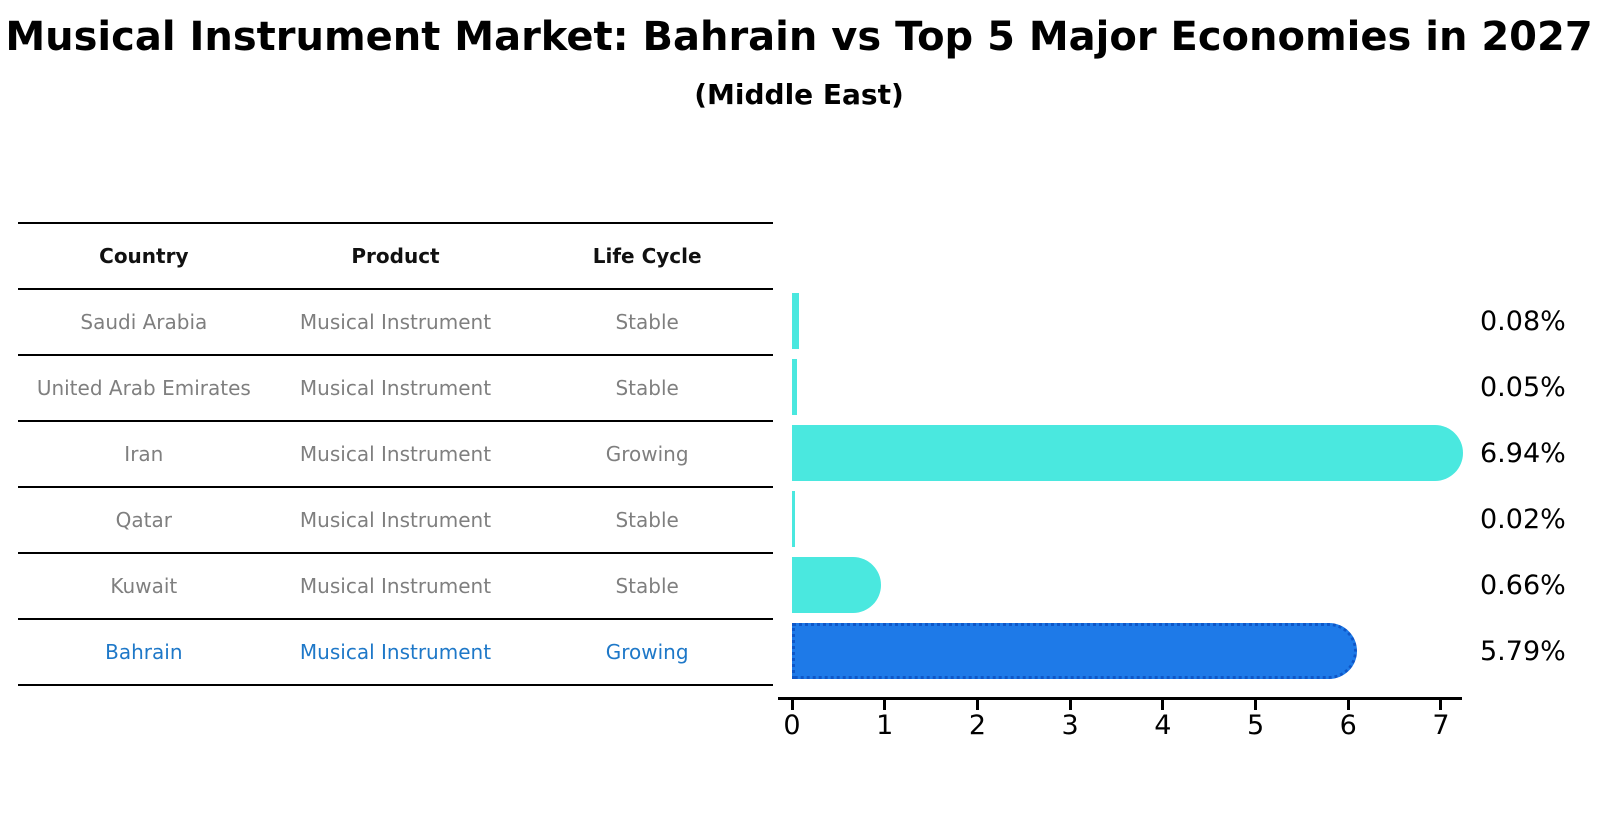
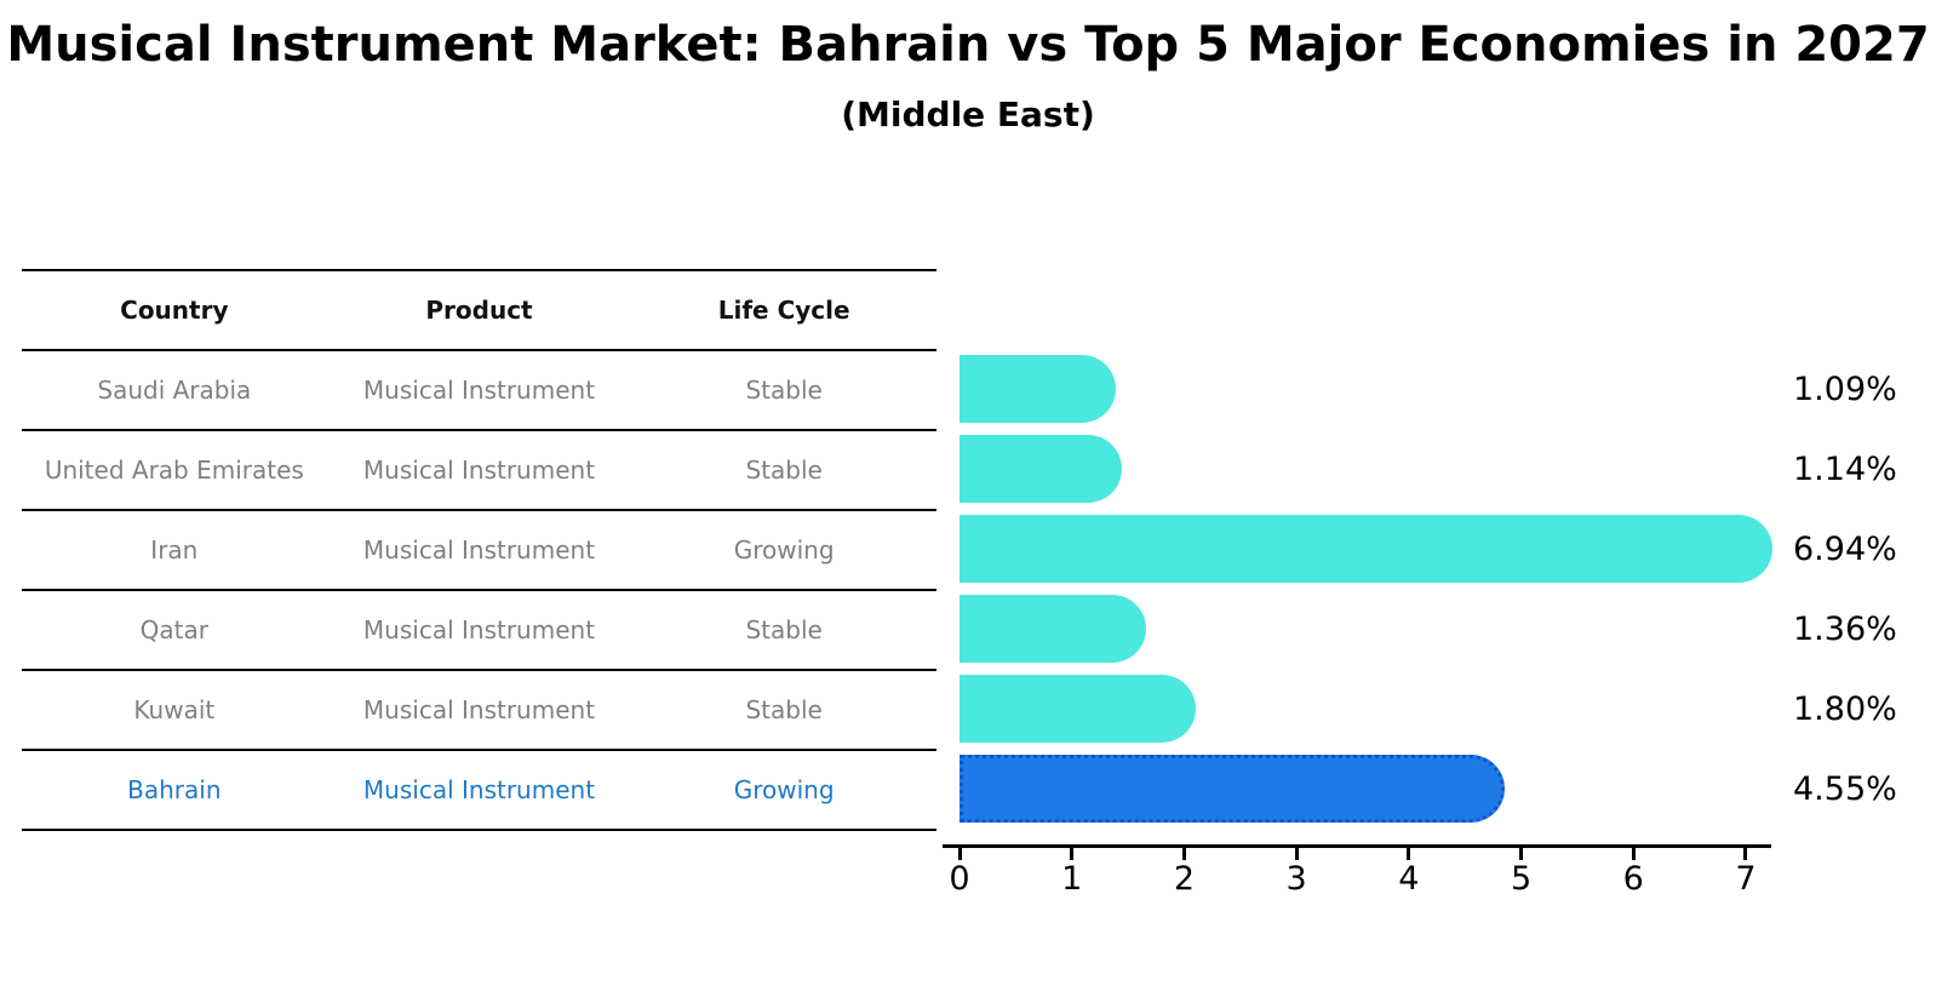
Saudi Arabia: 0.08% -> 1.09%
United Arab Emirates: 0.05% -> 1.14%
Qatar: 0.02% -> 1.36%
Kuwait: 0.66% -> 1.80%
Bahrain: 5.79% -> 4.55%
